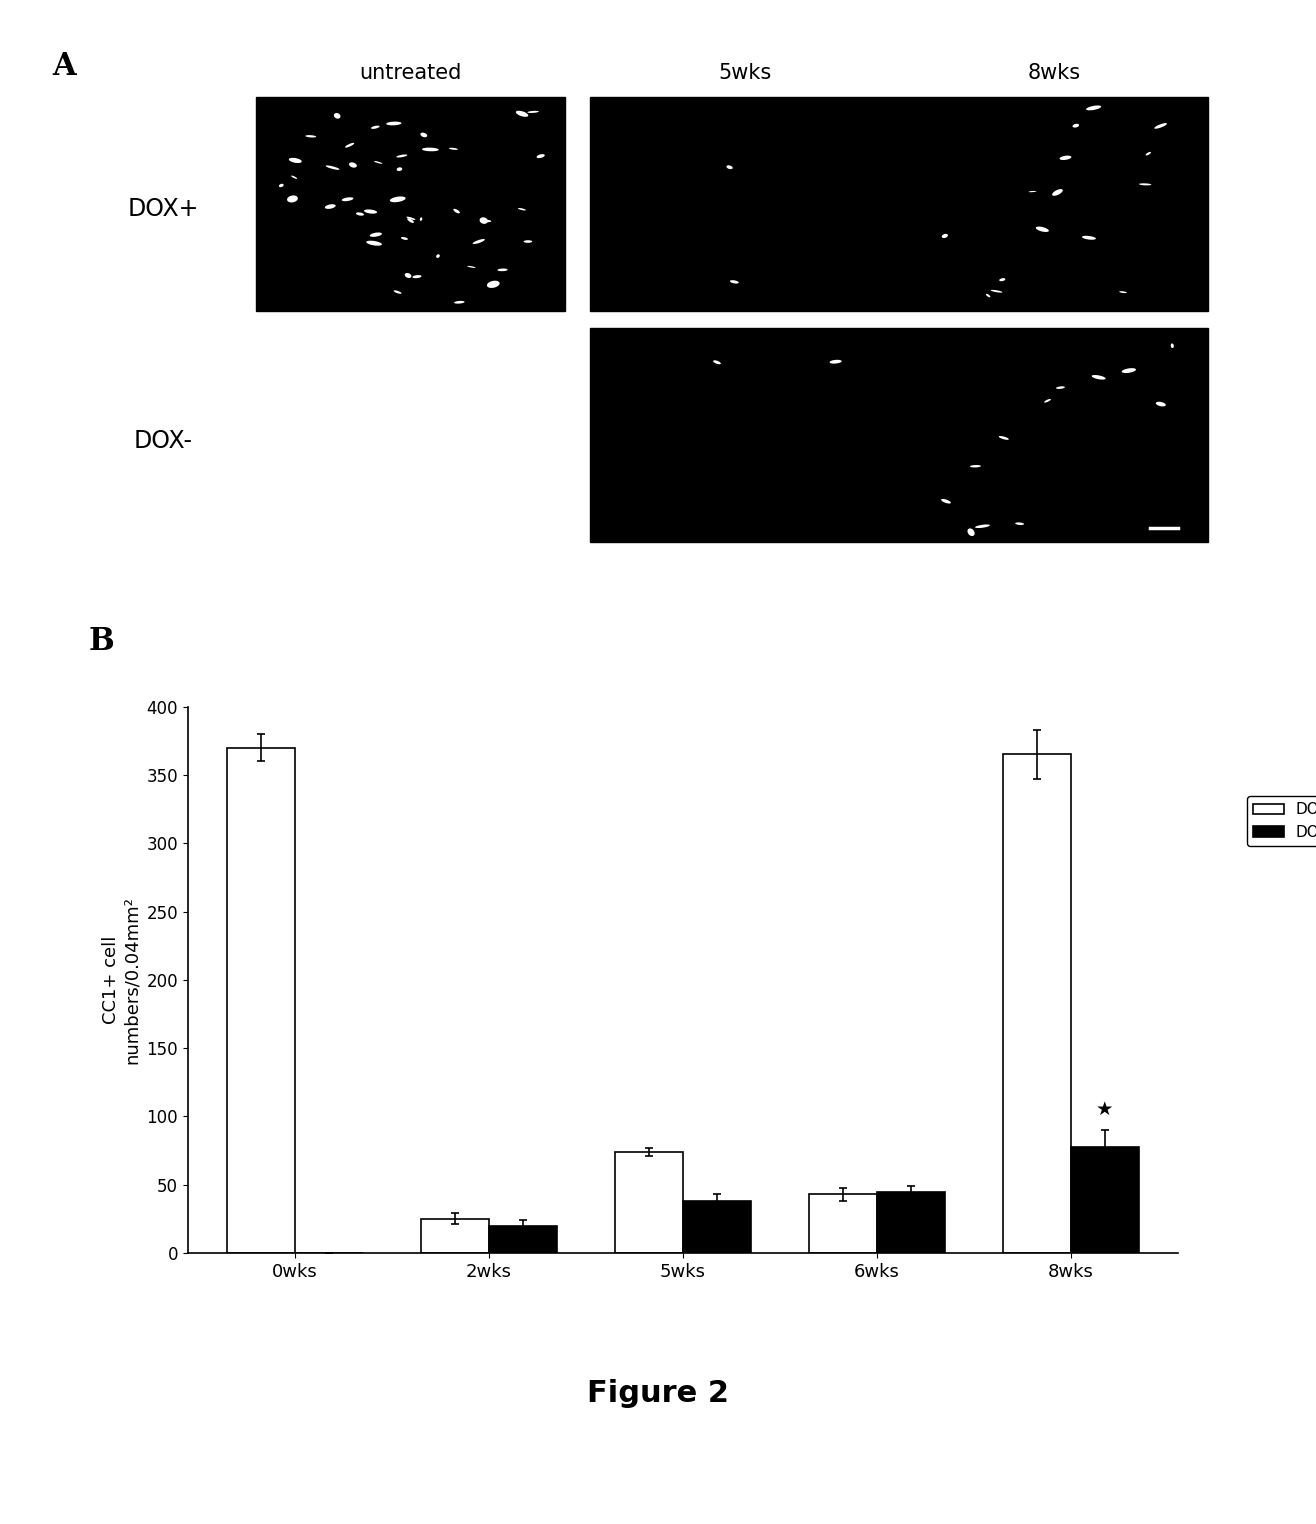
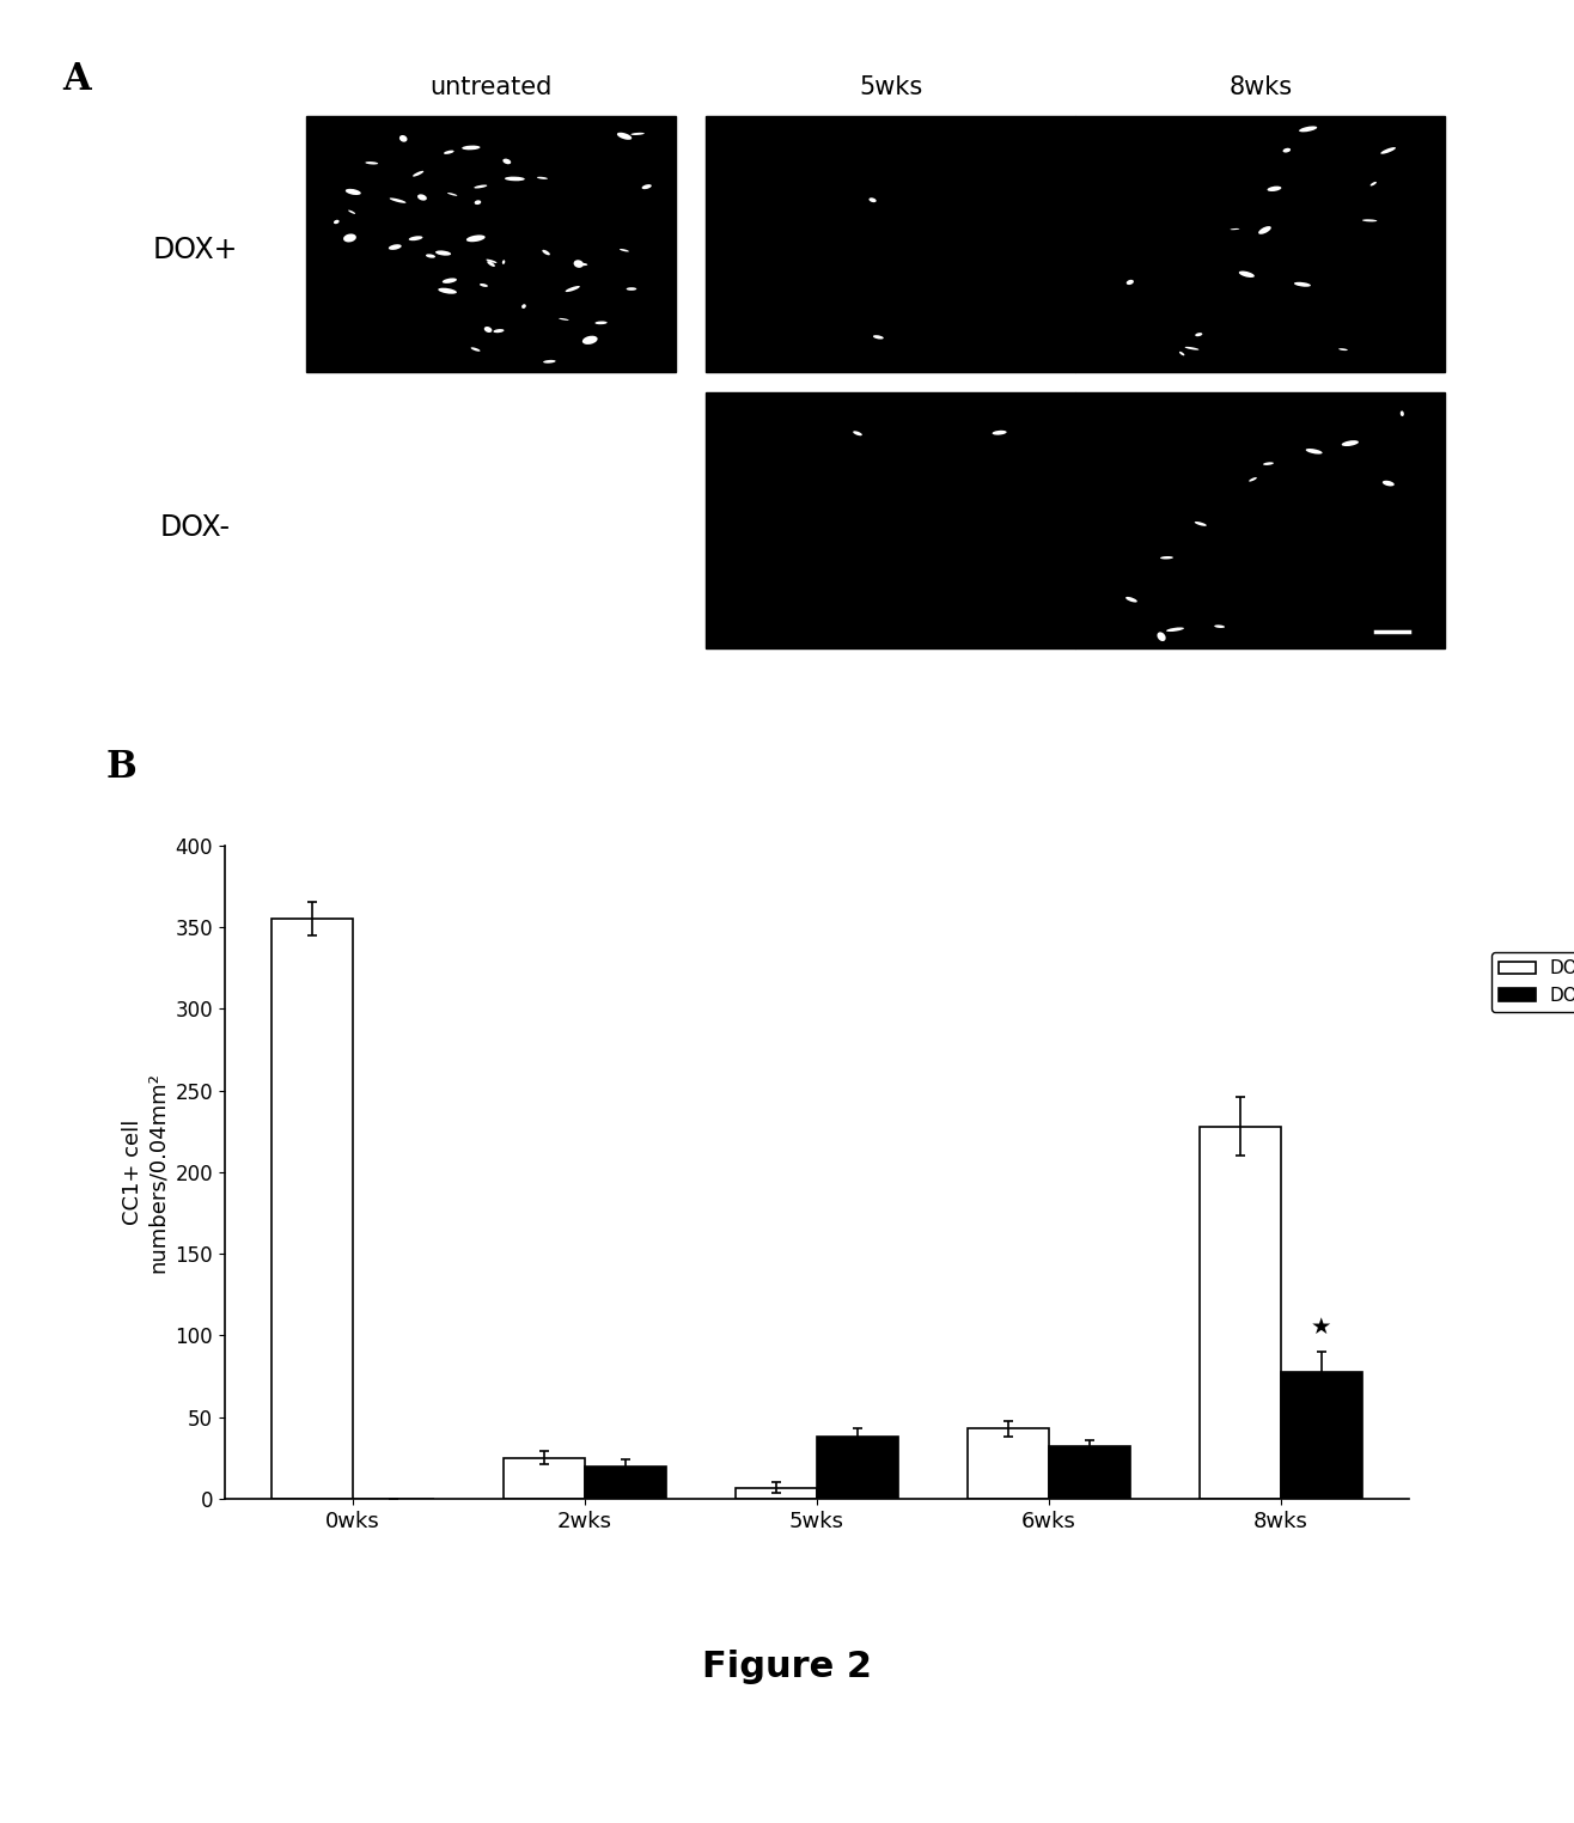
DOX+/0wks: 370 -> 355
DOX+/5wks: 74 -> 7
DOX-/6wks: 45 -> 32
DOX+/8wks: 365 -> 228
